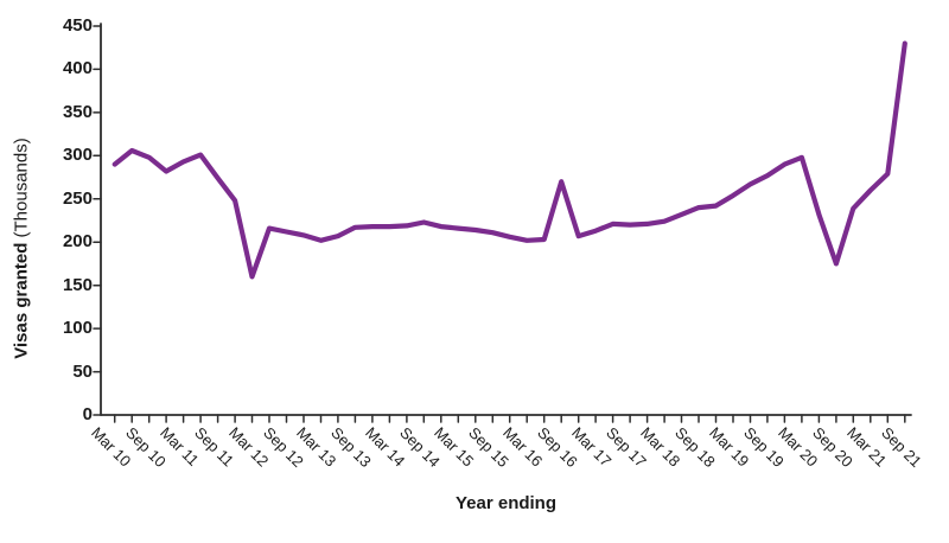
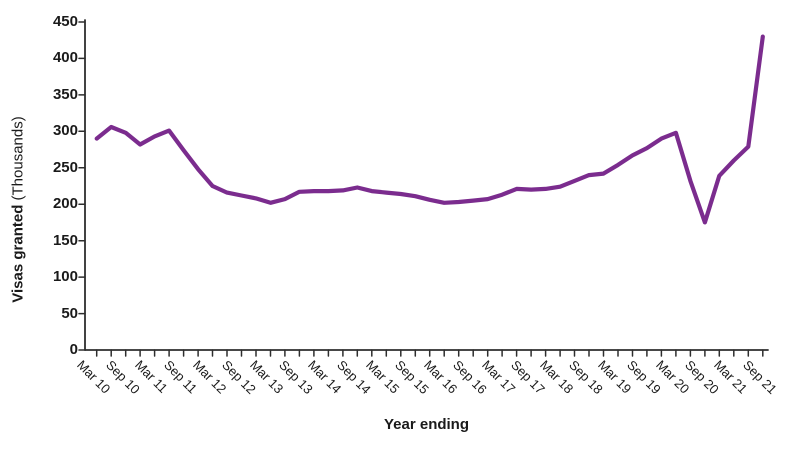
Mar 12: 160 -> 220
Sep 16: 270 -> 200
